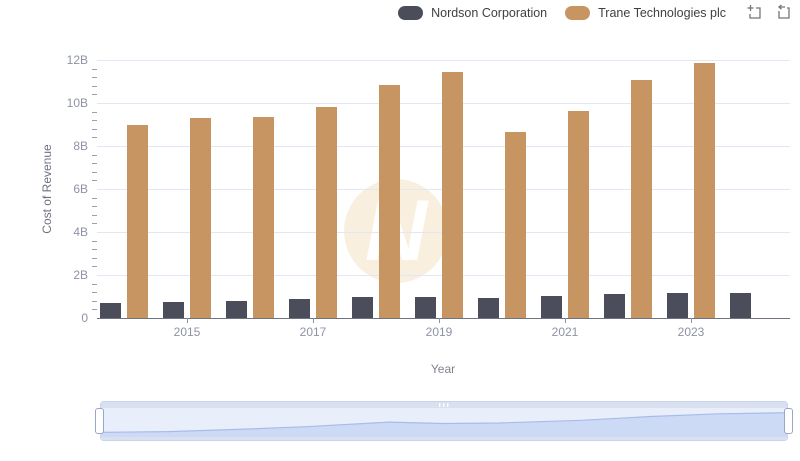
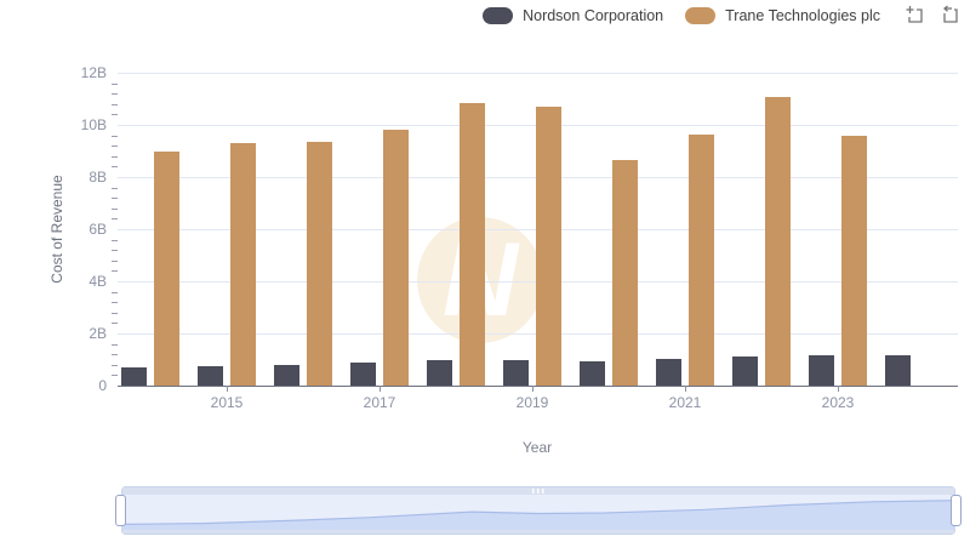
Trane Technologies plc/2019: 11.4B -> 10.7B
Trane Technologies plc/2023: 11.8B -> 9.6B
